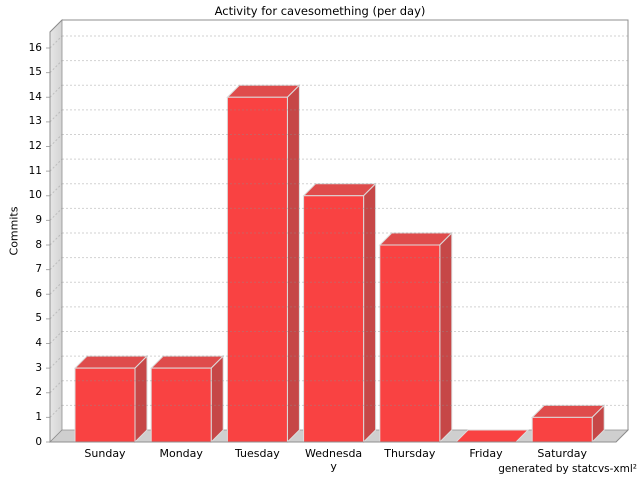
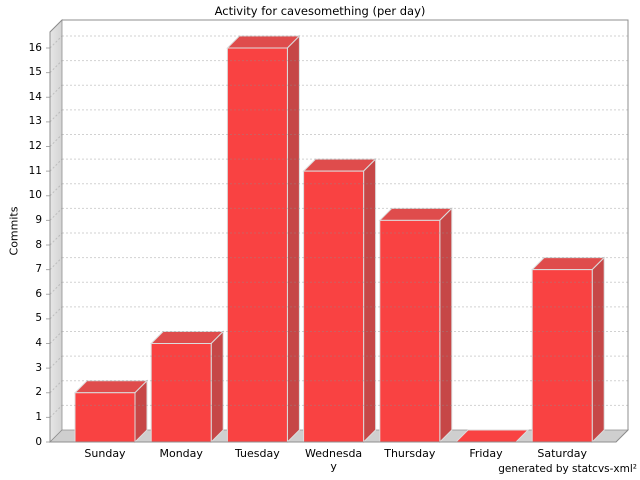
Sunday: 3 -> 2
Monday: 3 -> 4
Tuesday: 14 -> 16
Wednesday: 10 -> 11
Thursday: 8 -> 9
Saturday: 1 -> 7
